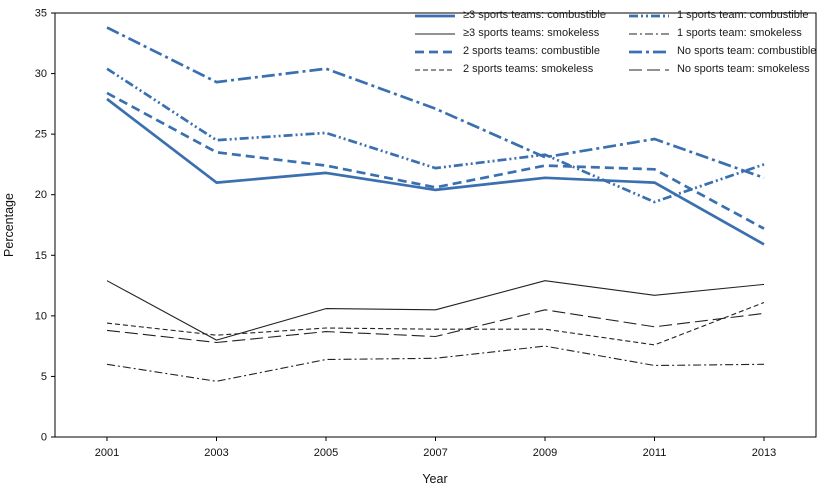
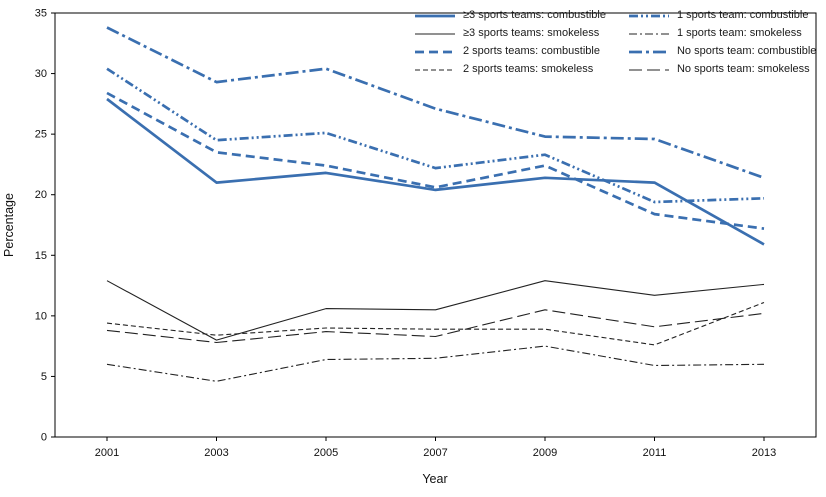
No sports team: combustible/2009: 23.1 -> 24.8
2 sports teams: combustible/2011: 22.1 -> 18.4
1 sports team: combustible/2013: 22.5 -> 19.7
